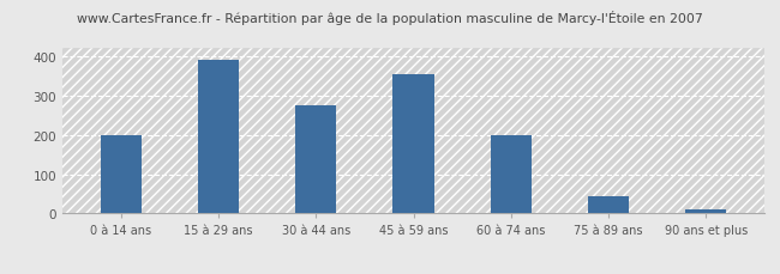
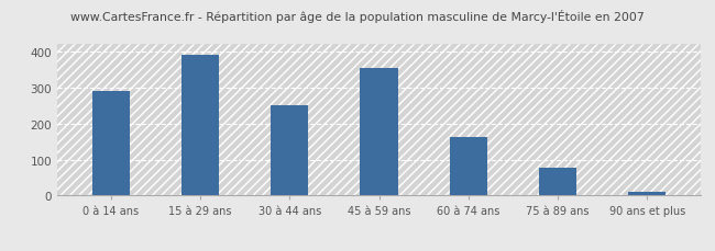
0 à 14 ans: 200 -> 290
30 à 44 ans: 275 -> 250
60 à 74 ans: 200 -> 163
75 à 89 ans: 45 -> 78
